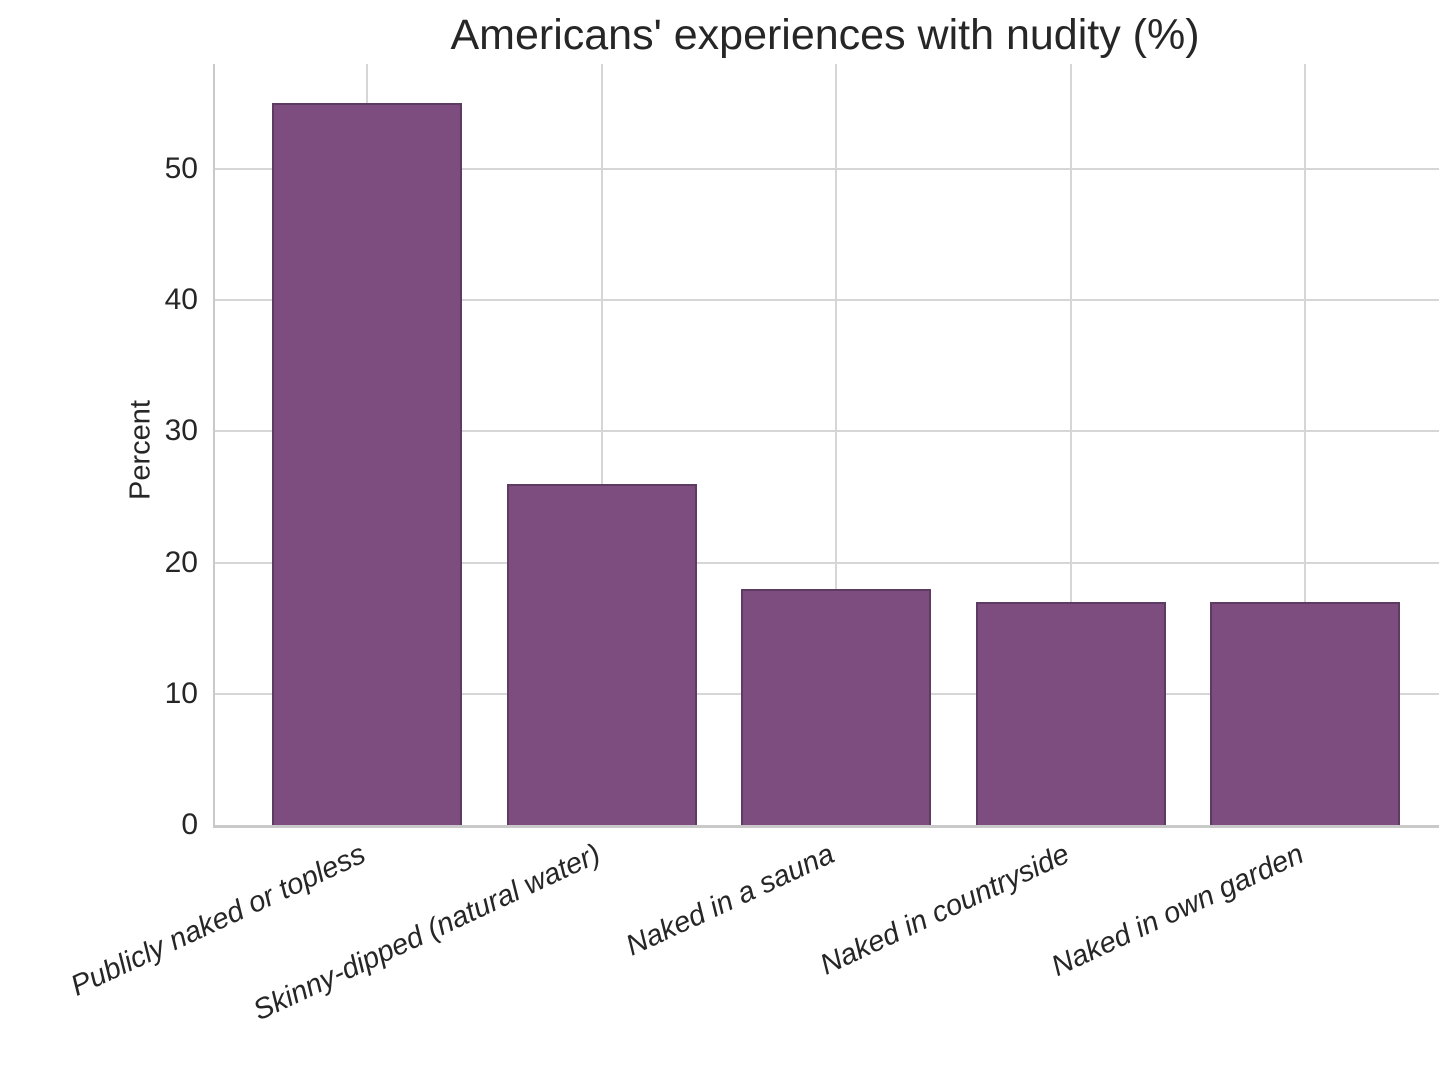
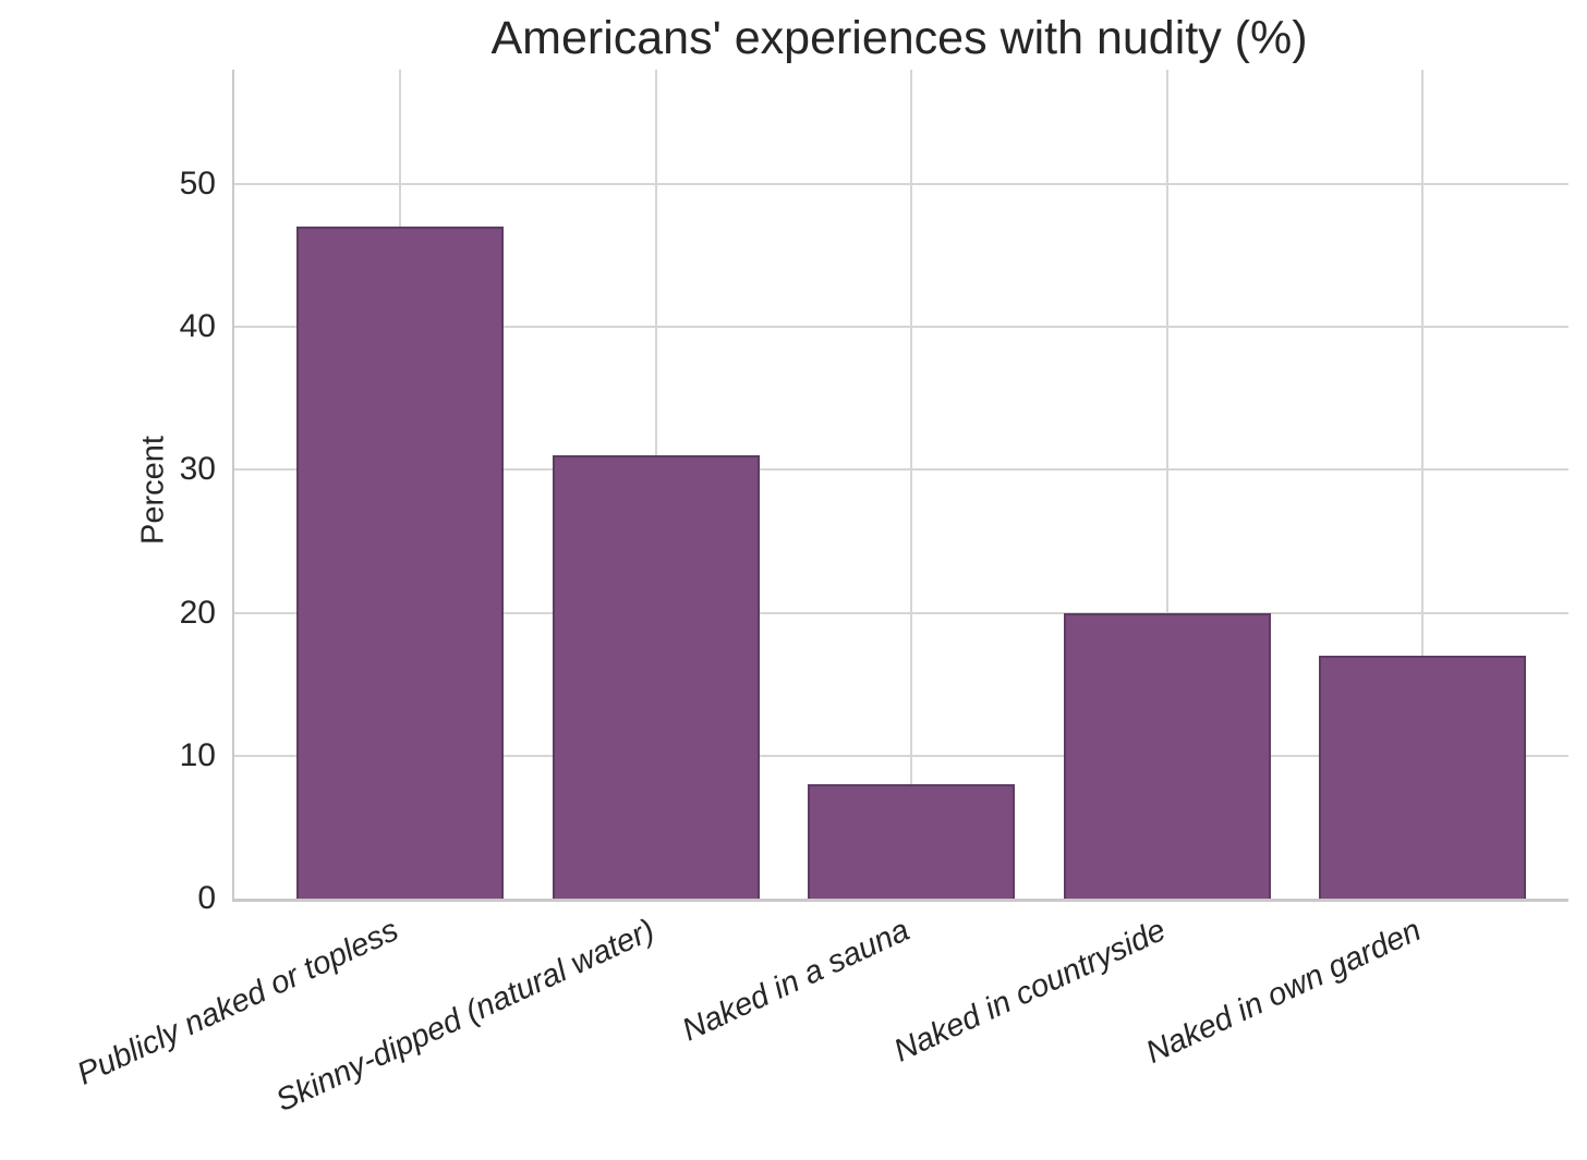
Publicly naked or topless: 55 -> 47
Skinny-dipped (natural water): 26 -> 31
Naked in a sauna: 18 -> 8
Naked in countryside: 17 -> 20
